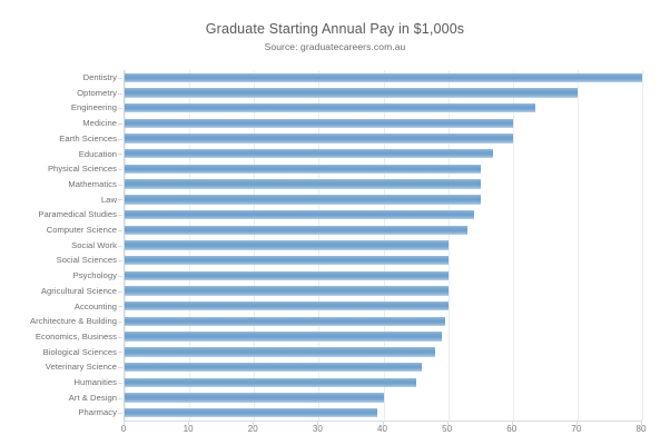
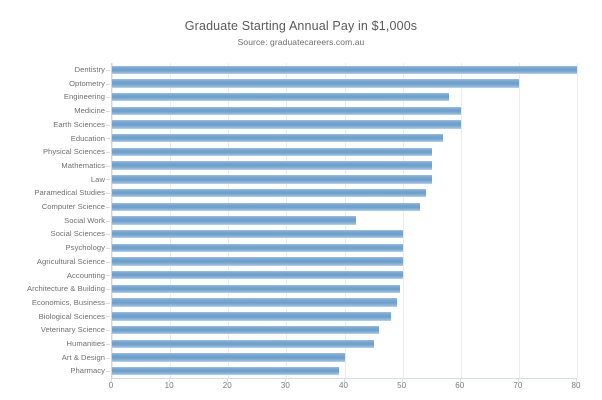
Engineering: 64 -> 58
Social Work: 50 -> 42
